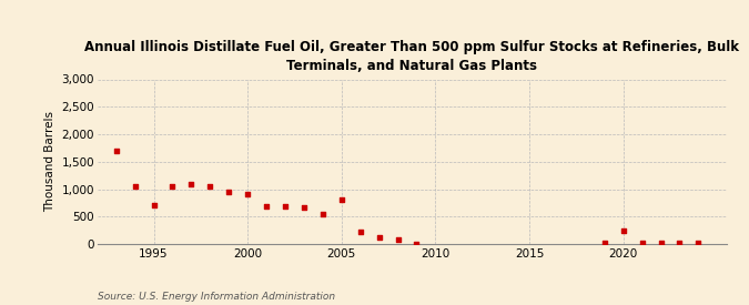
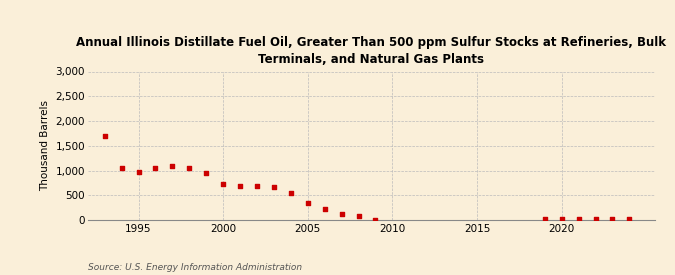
1995: 700 -> 960
2000: 900 -> 730
2005: 800 -> 340
2020: 250 -> 30
